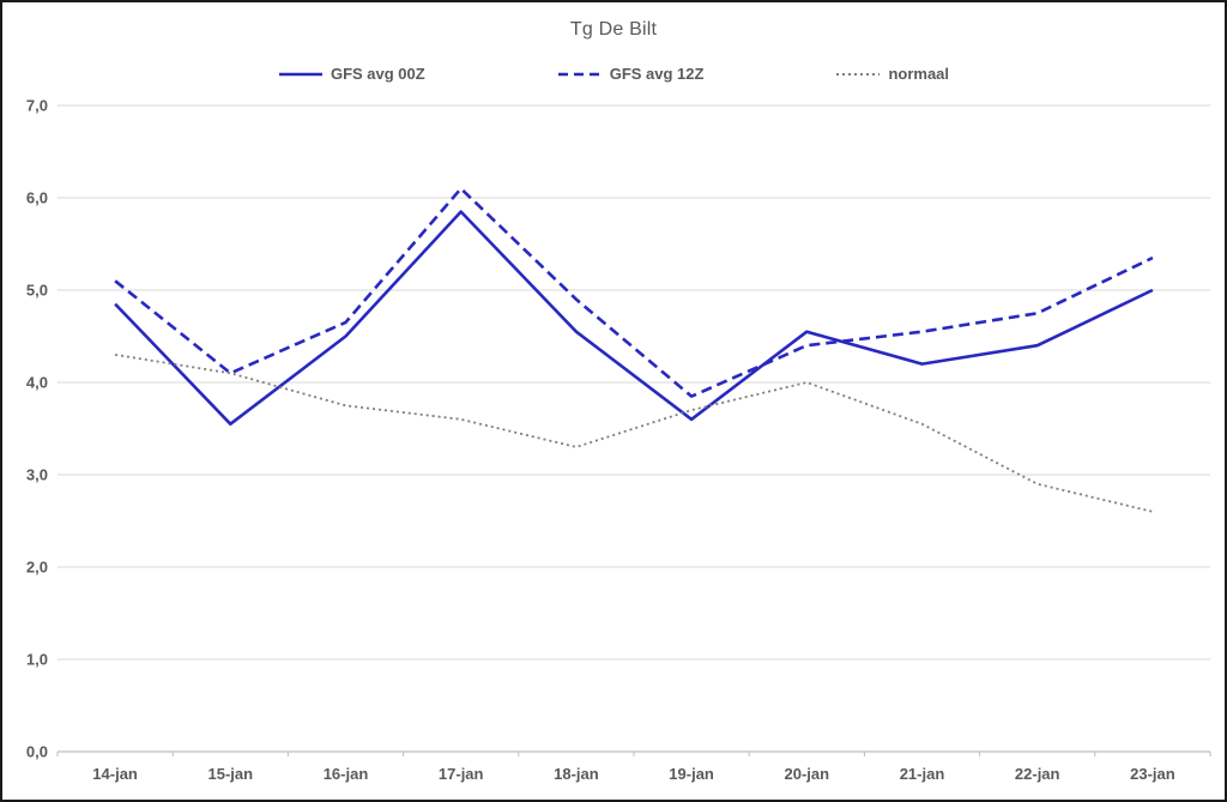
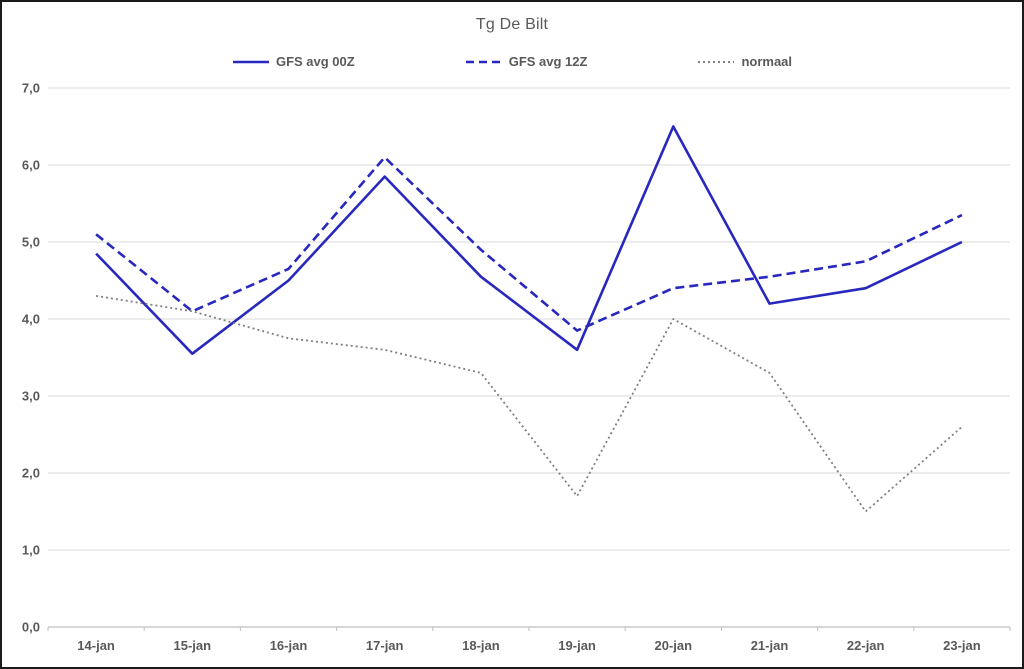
normaal/19-jan: 3,7 -> 1,7
GFS avg 00Z/20-jan: 4,5 -> 6,5
normaal/21-jan: 3,5 -> 3,3
normaal/22-jan: 2,9 -> 1,5
